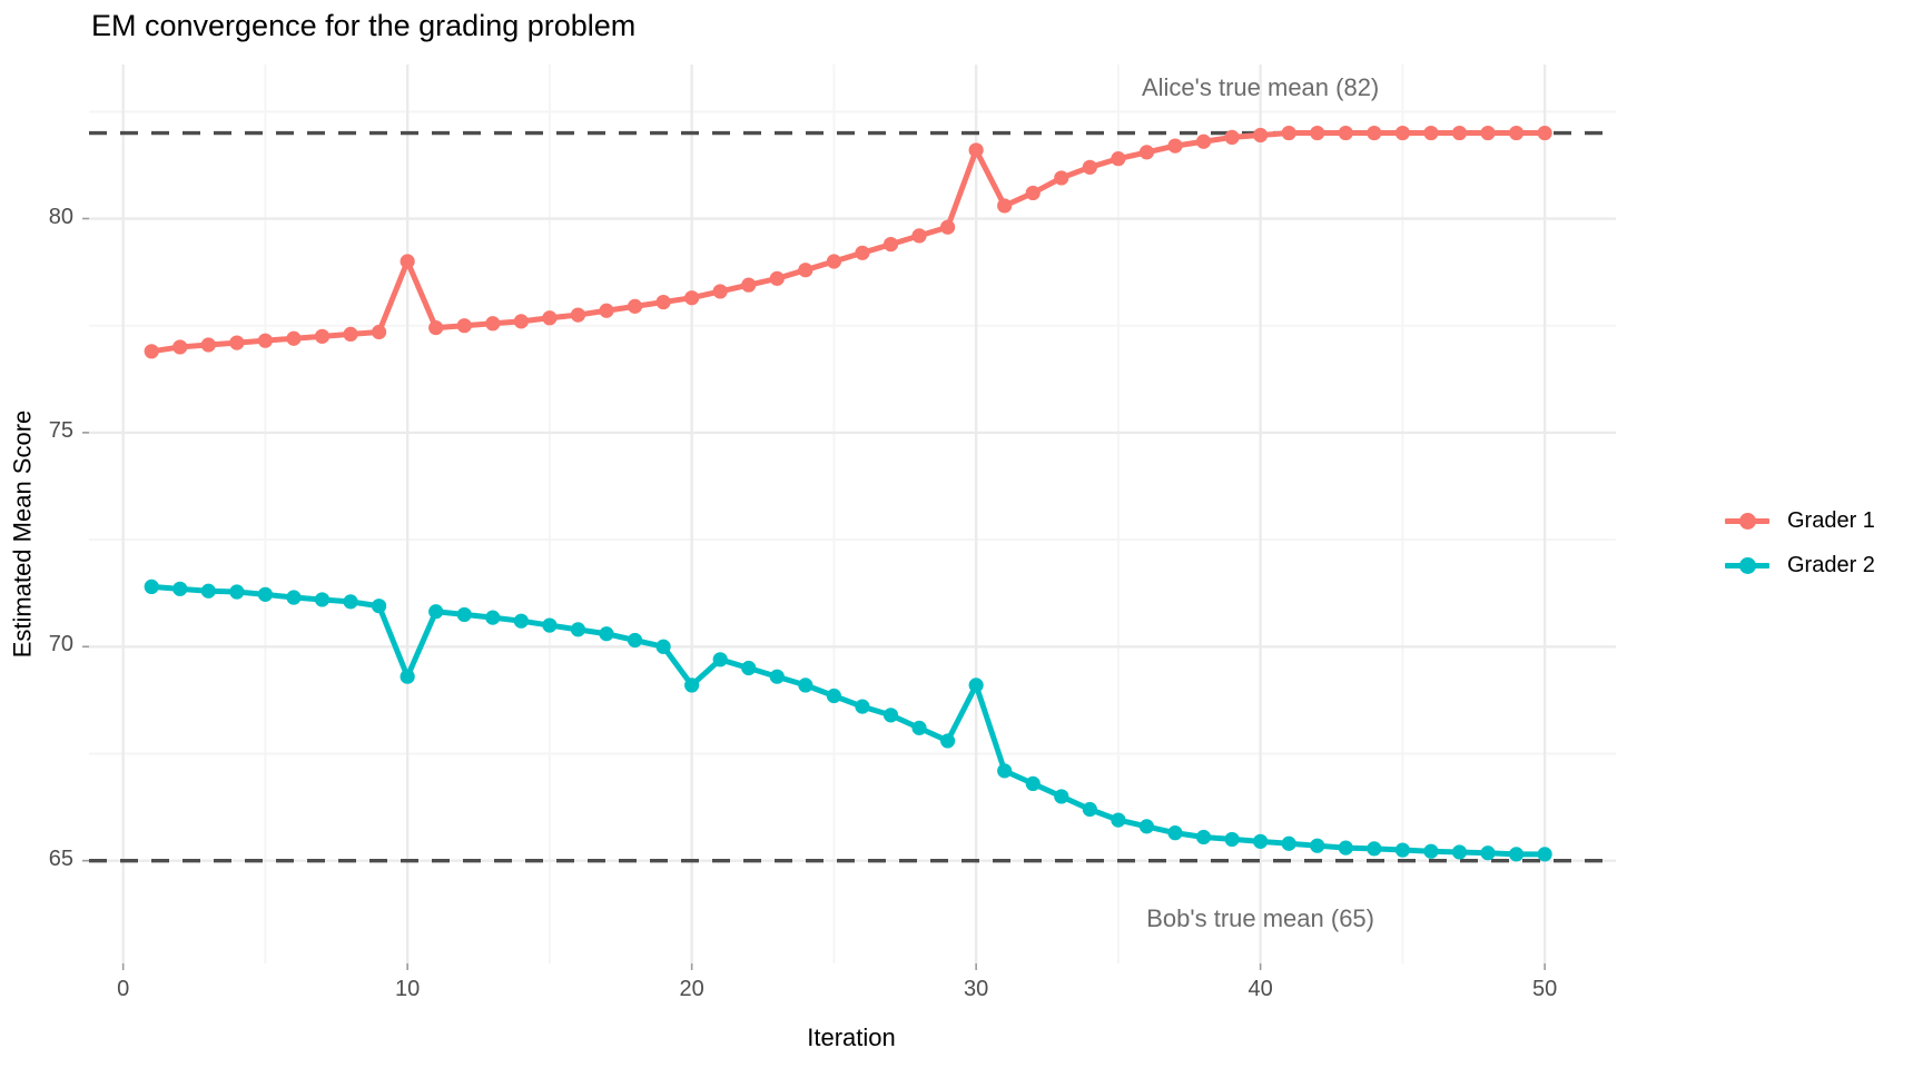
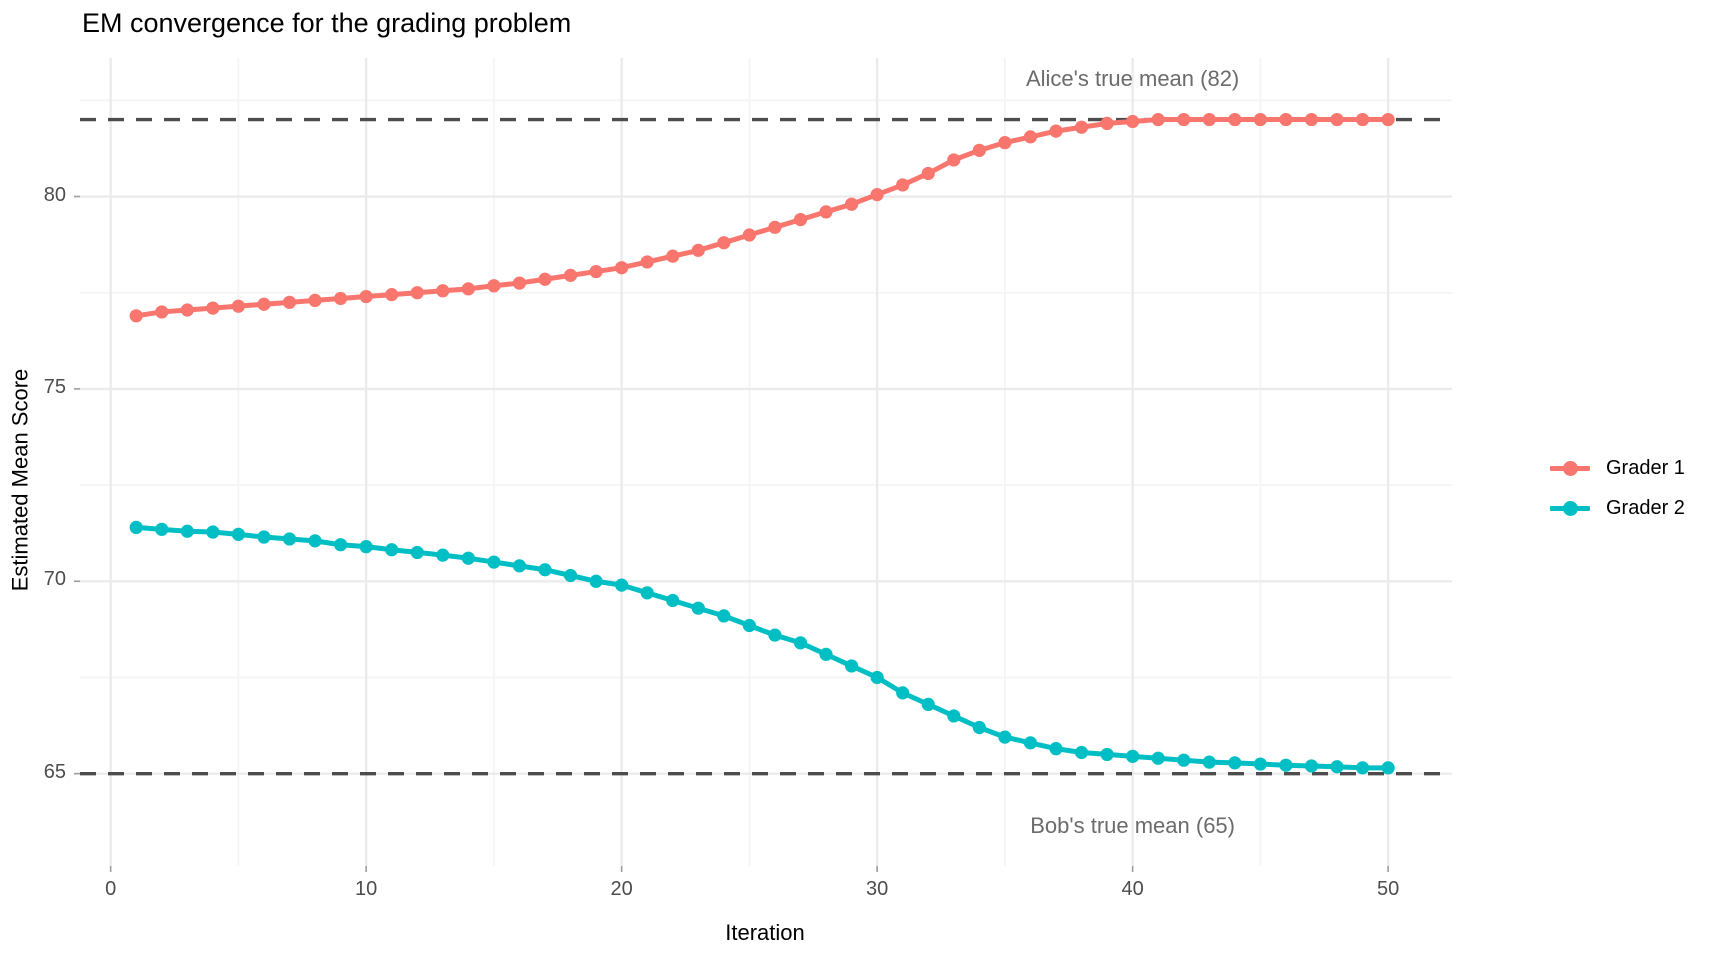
Grader 1/10: 79.0 -> 77.4
Grader 2/10: 69.3 -> 70.9
Grader 2/20: 69.1 -> 69.9
Grader 1/30: 81.6 -> 80.0
Grader 2/30: 69.1 -> 67.5
